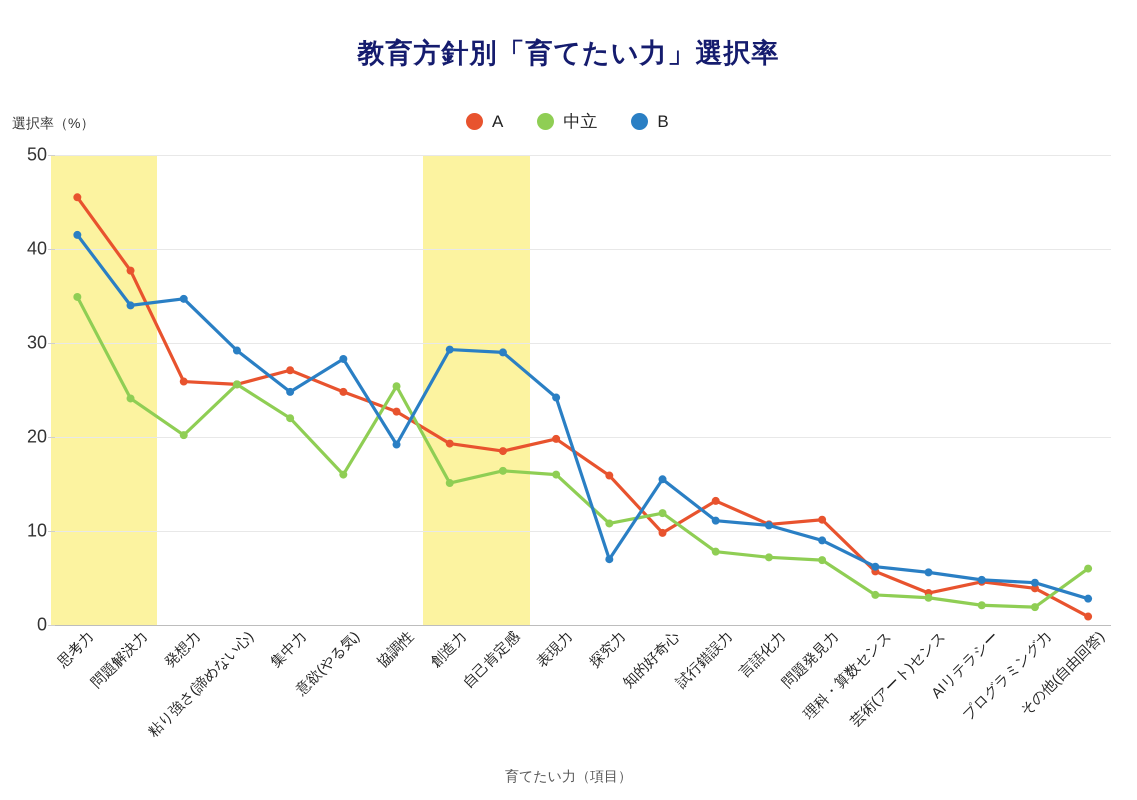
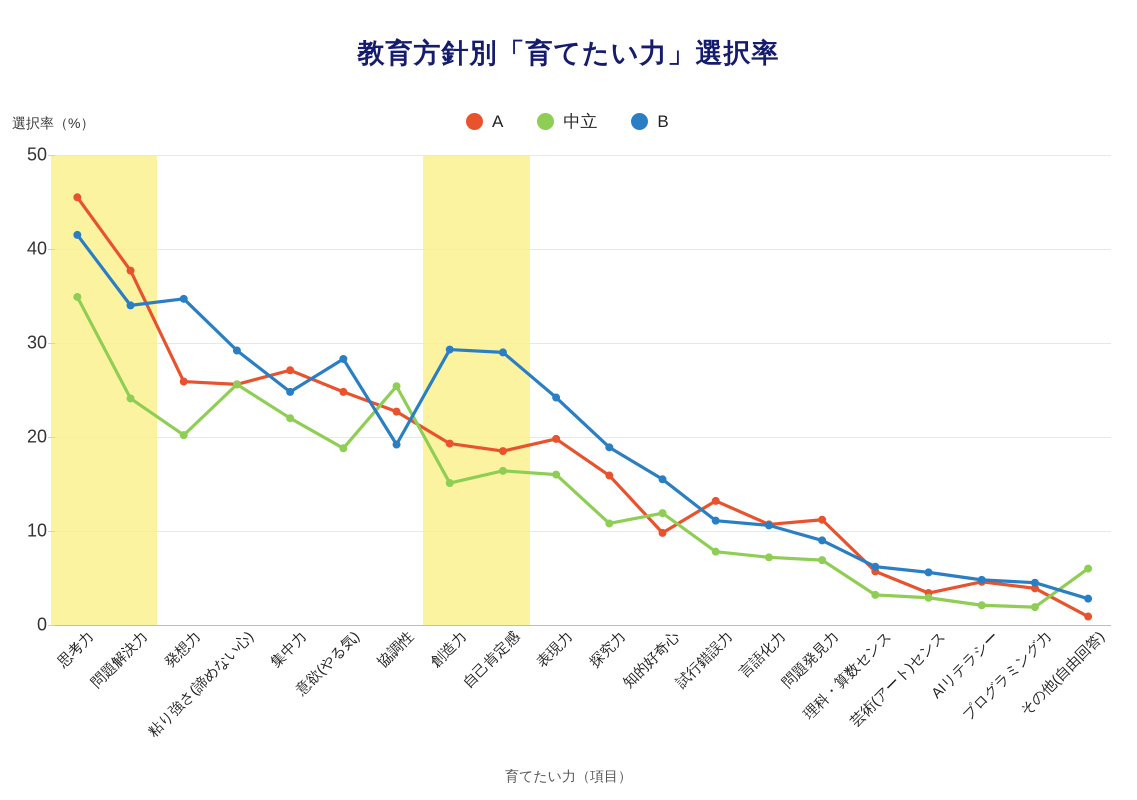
中立/意欲(やる気): 16 -> 19
B/探究力: 7 -> 19
